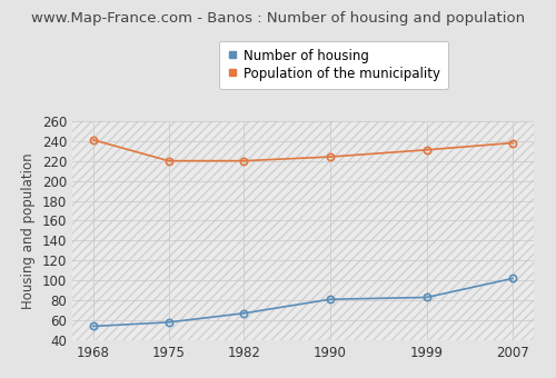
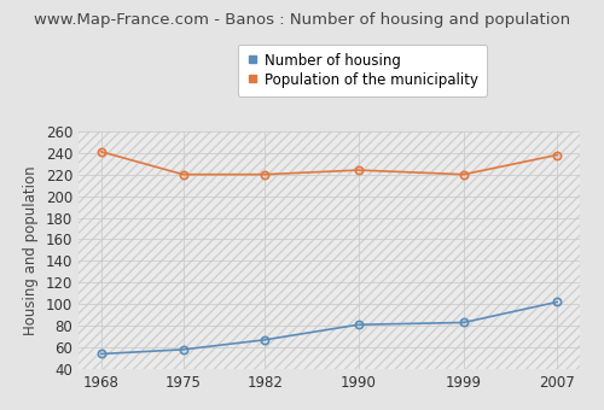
Population of the municipality/1999: 231 -> 220
